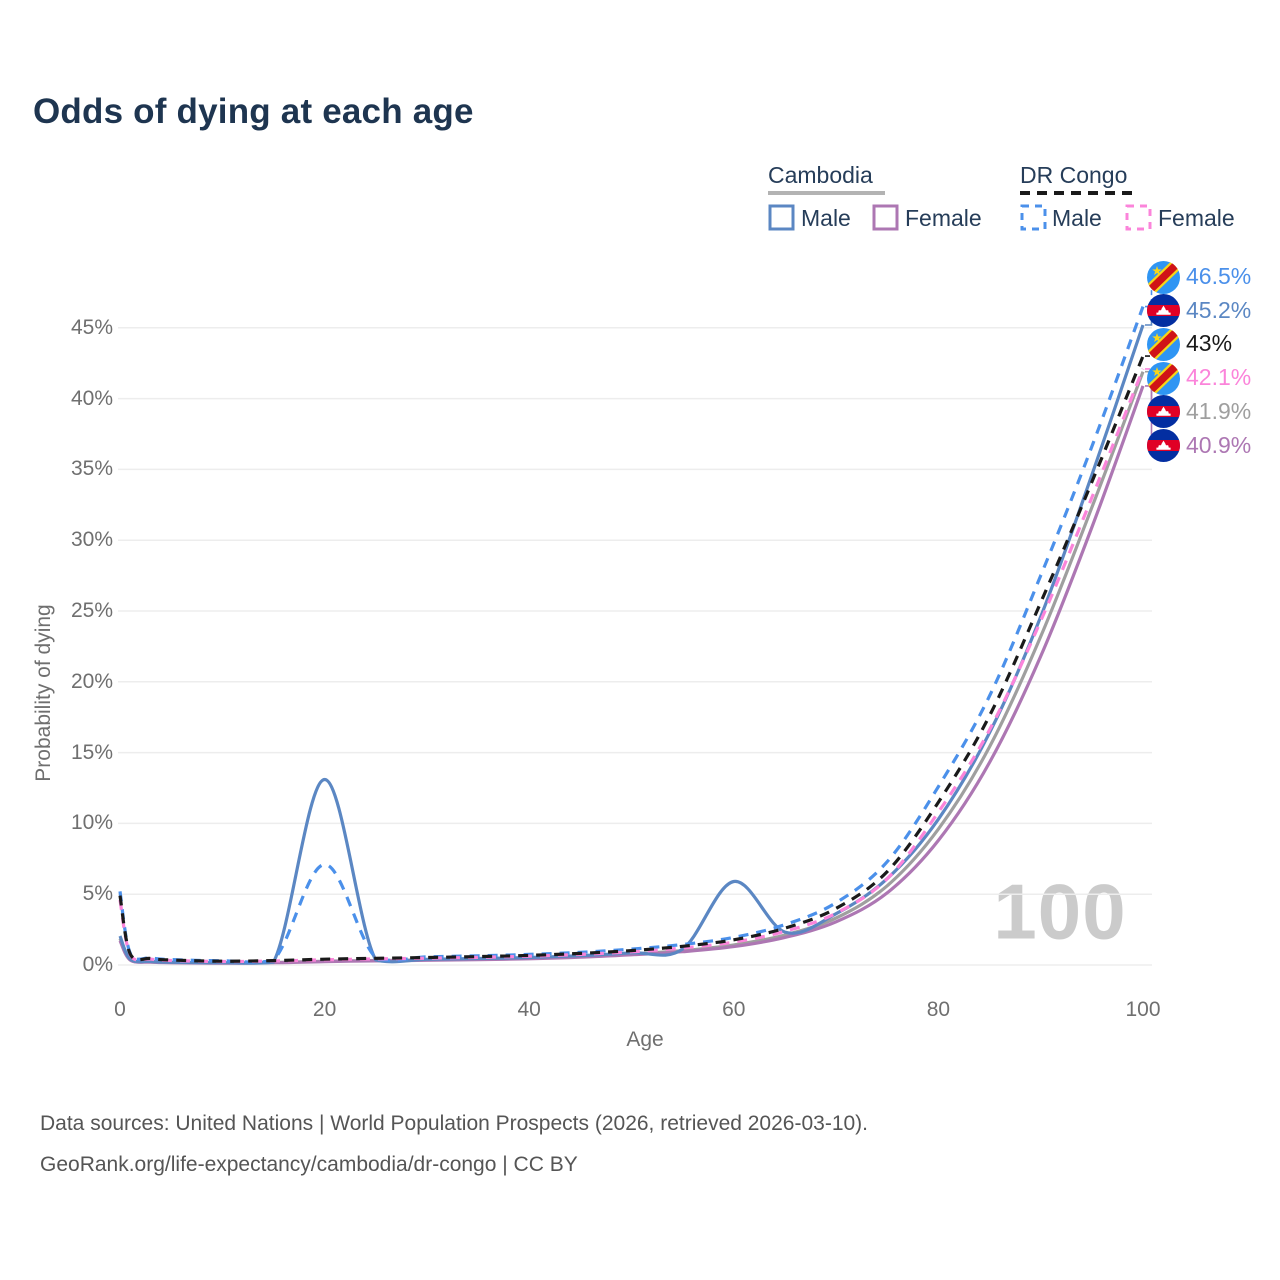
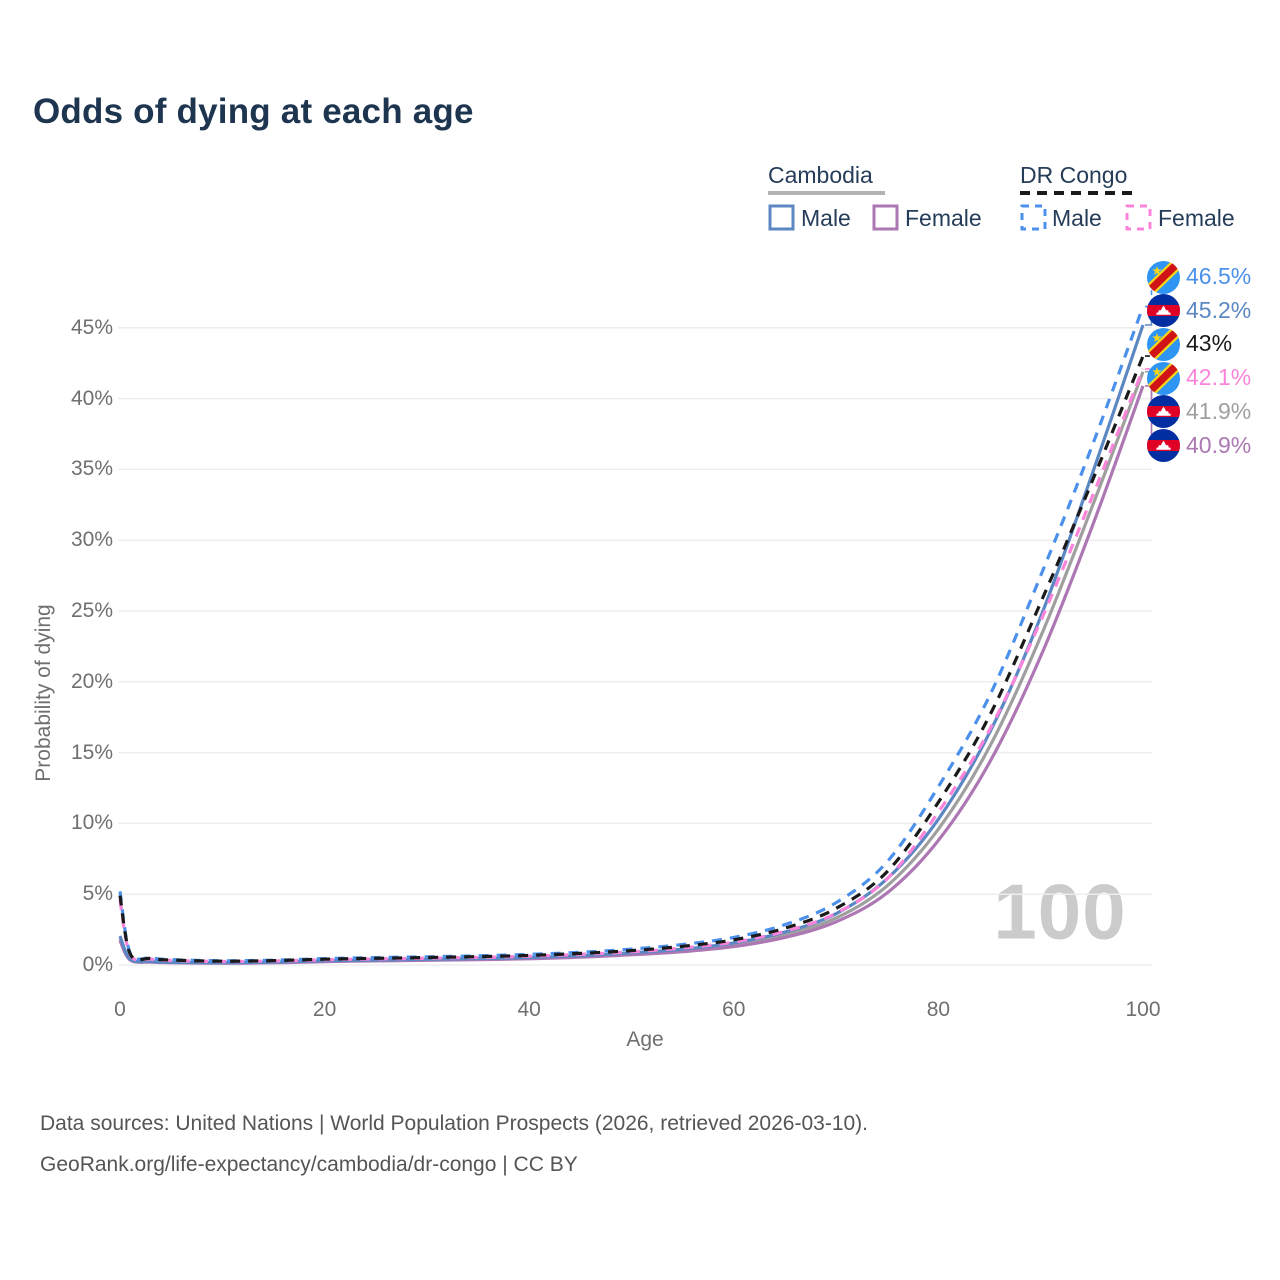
Cambodia Male/20: 13.1% -> 0.3%
DR Congo Male/20: 7.1% -> 0.5%
Cambodia Male/60: 5.9% -> 1.6%
